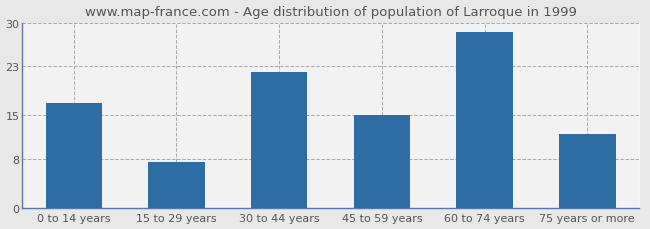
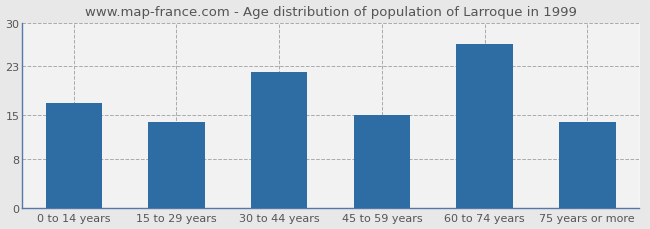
15 to 29 years: 7.5 -> 14.0
60 to 74 years: 28.5 -> 26.6
75 years or more: 12.0 -> 14.0
